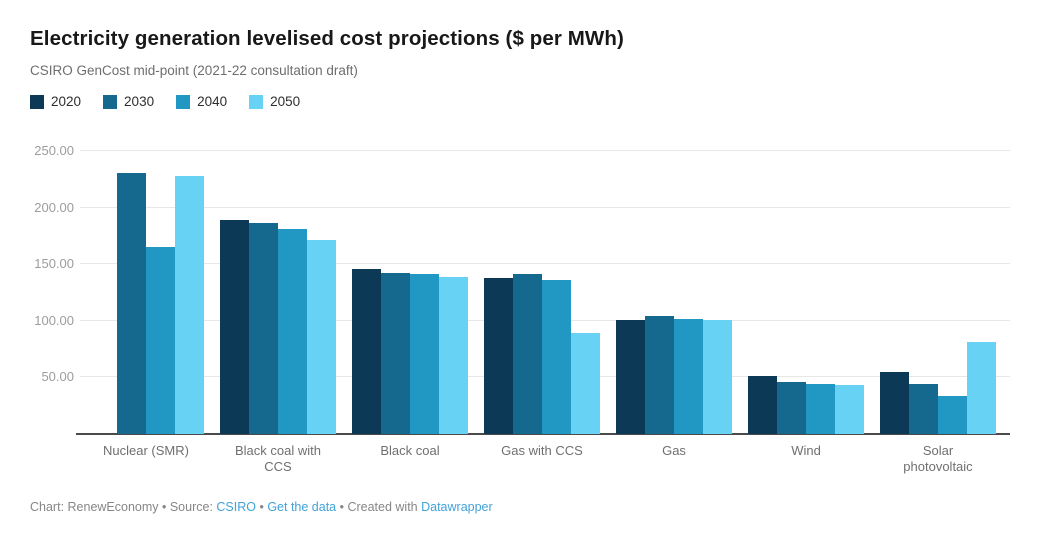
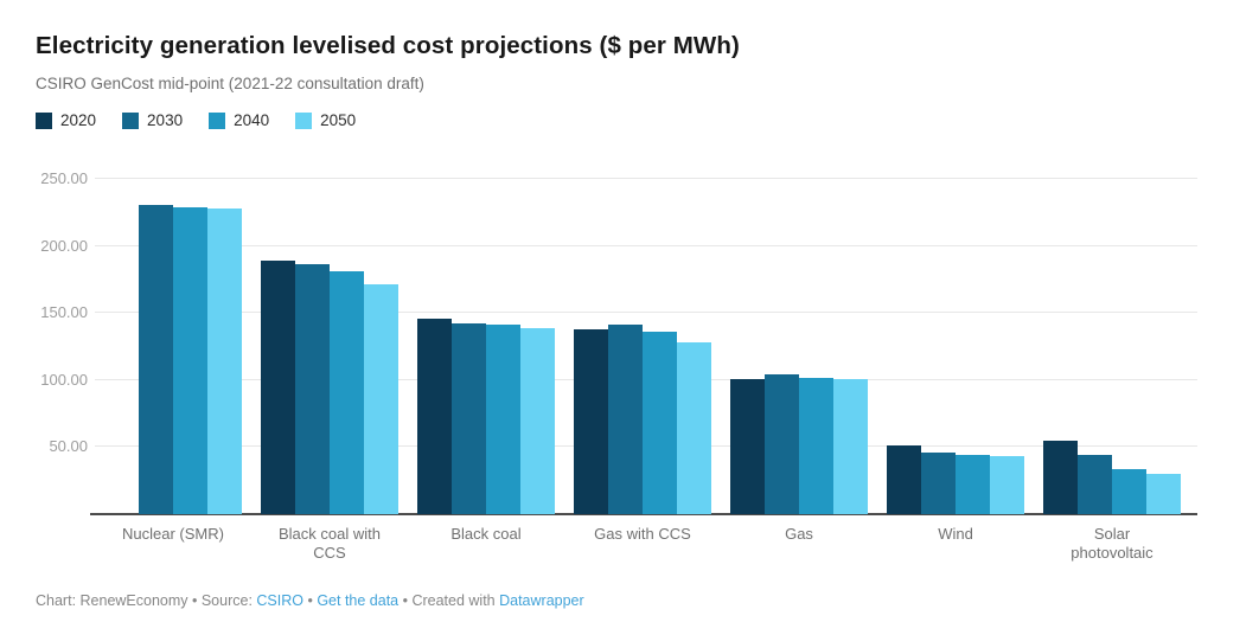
2040/Nuclear (SMR): 165 -> 229
2050/Gas with CCS: 89 -> 128
2050/Solar photovoltaic: 81 -> 30
